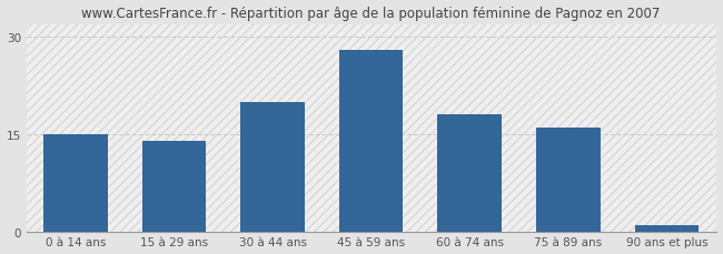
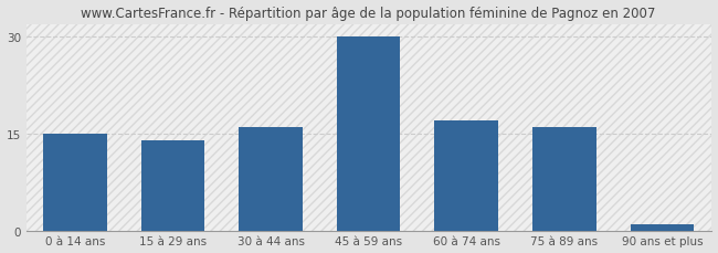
30 à 44 ans: 20 -> 16
45 à 59 ans: 28 -> 30
60 à 74 ans: 18 -> 17
